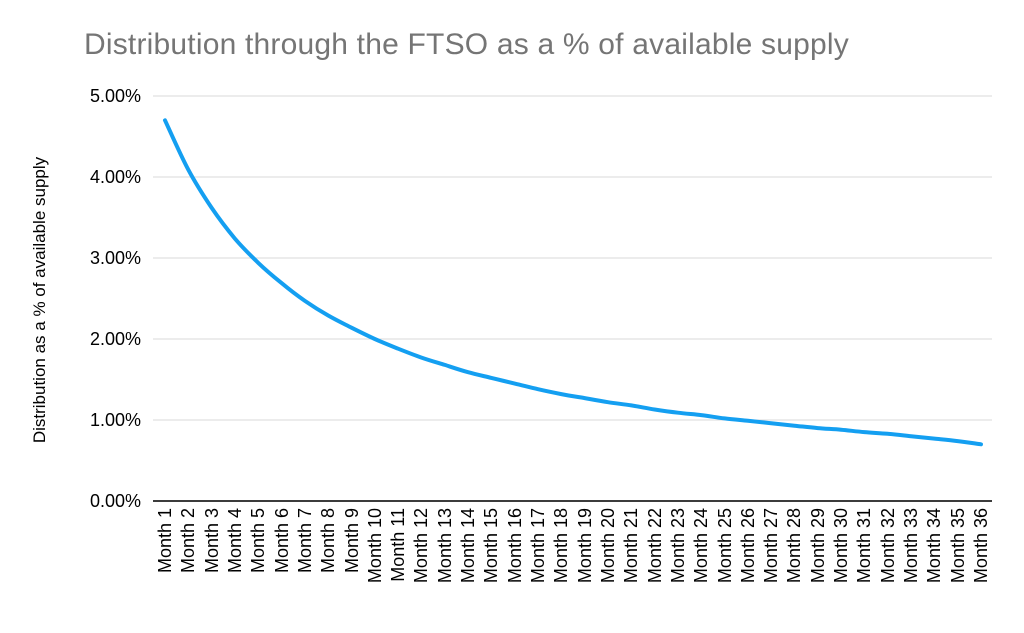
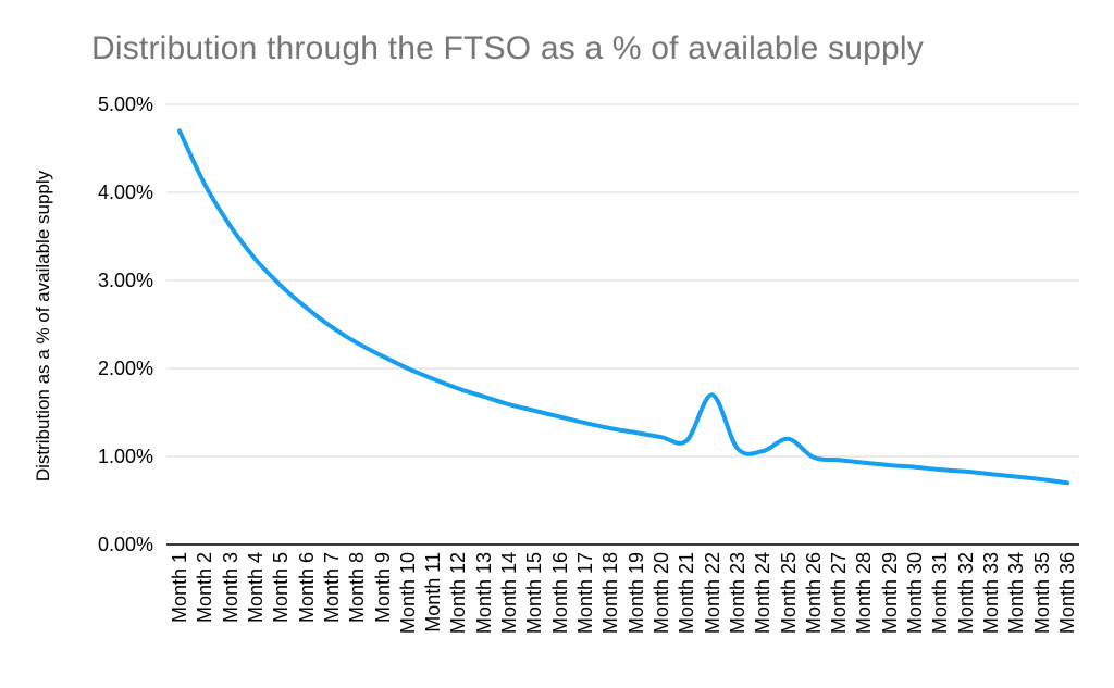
Month 22: 1.1% -> 1.7%
Month 25: 1.0% -> 1.2%
